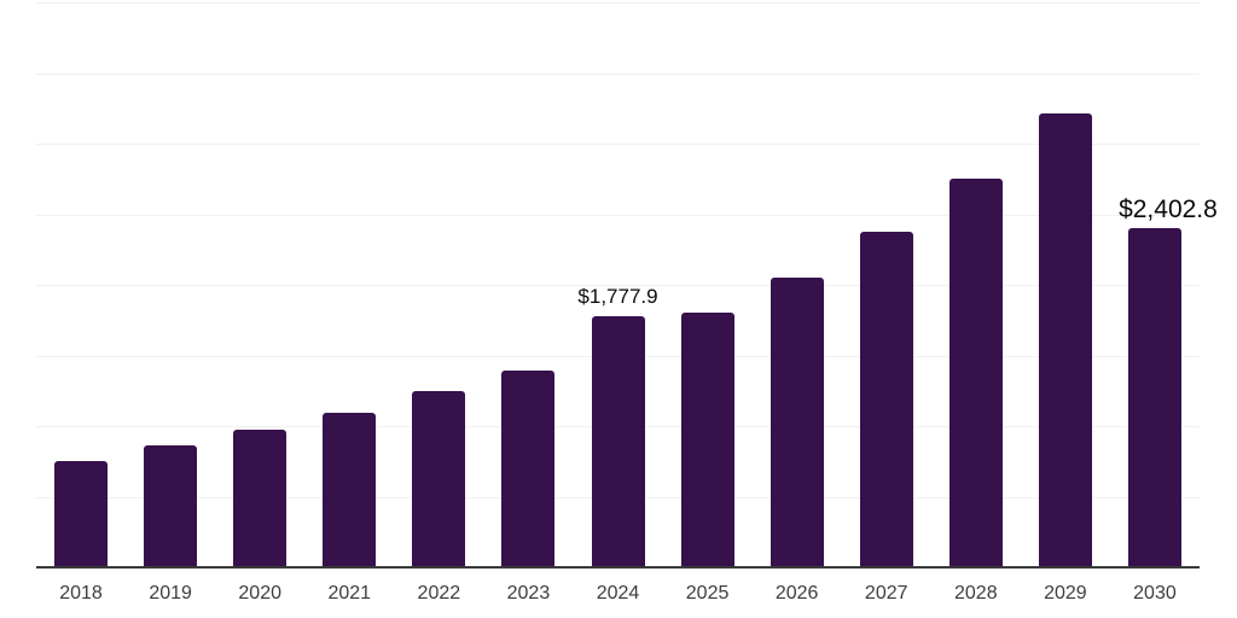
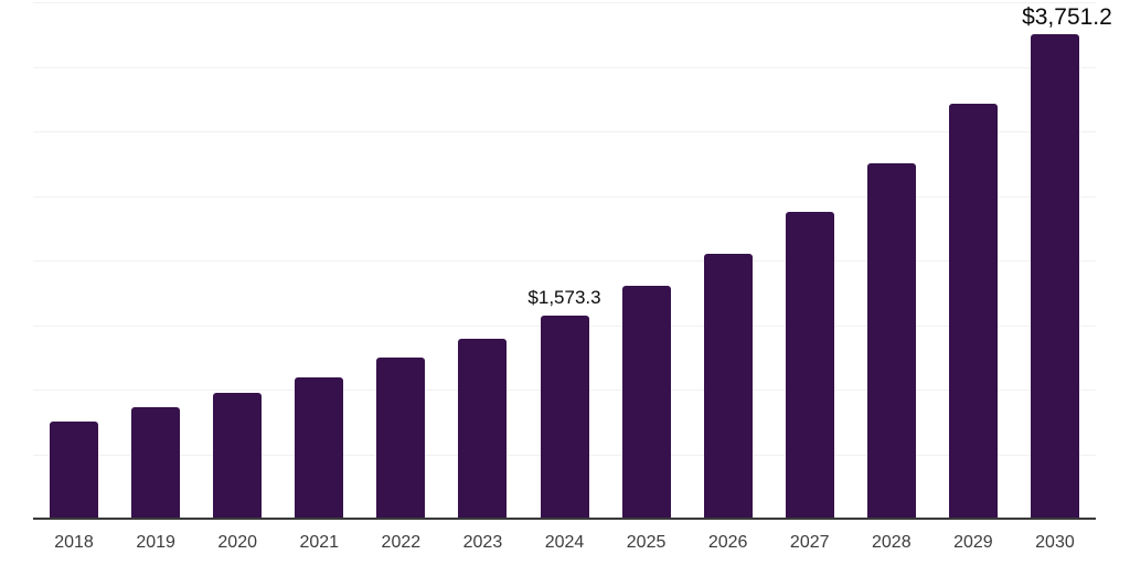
2024: $1,777.9 -> $1,573.3
2030: $2,402.8 -> $3,751.2
